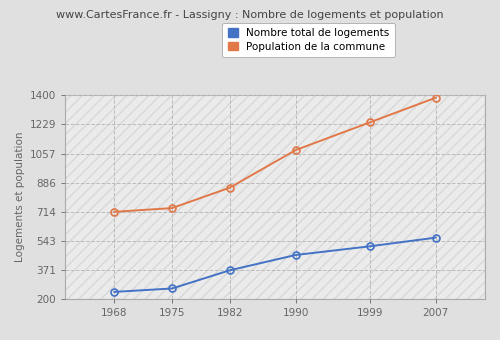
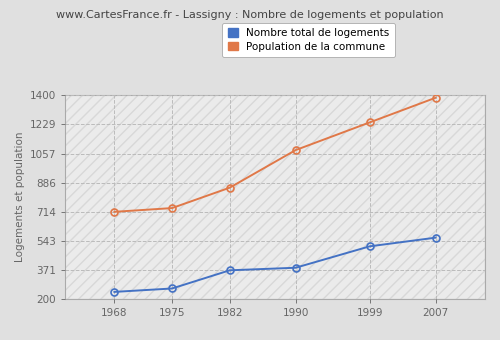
Nombre total de logements/1990: 460 -> 380
